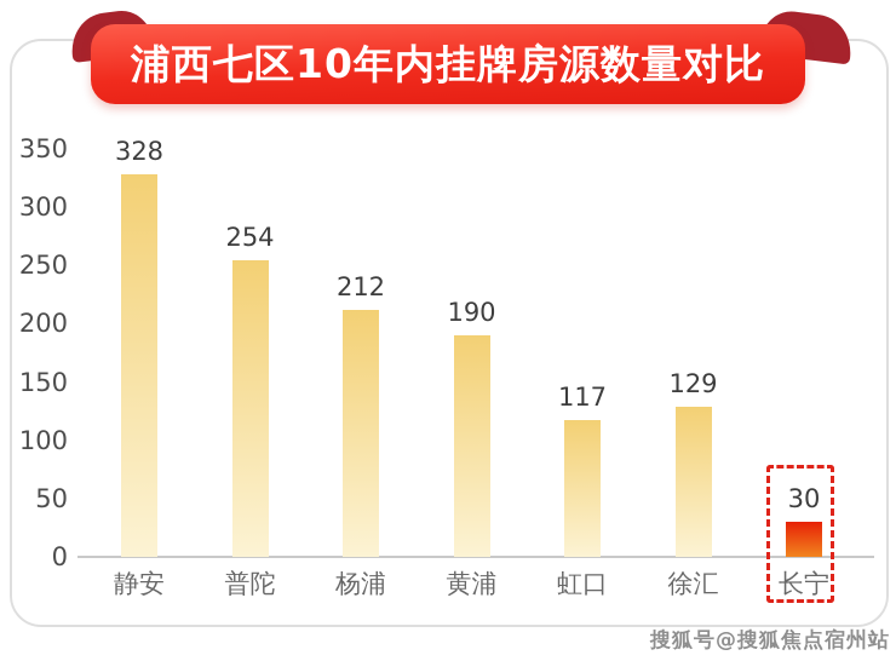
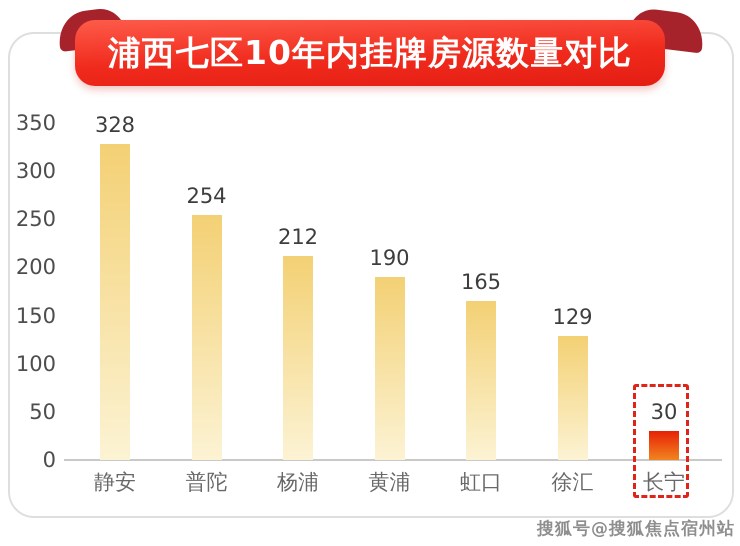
虹口: 117 -> 165
